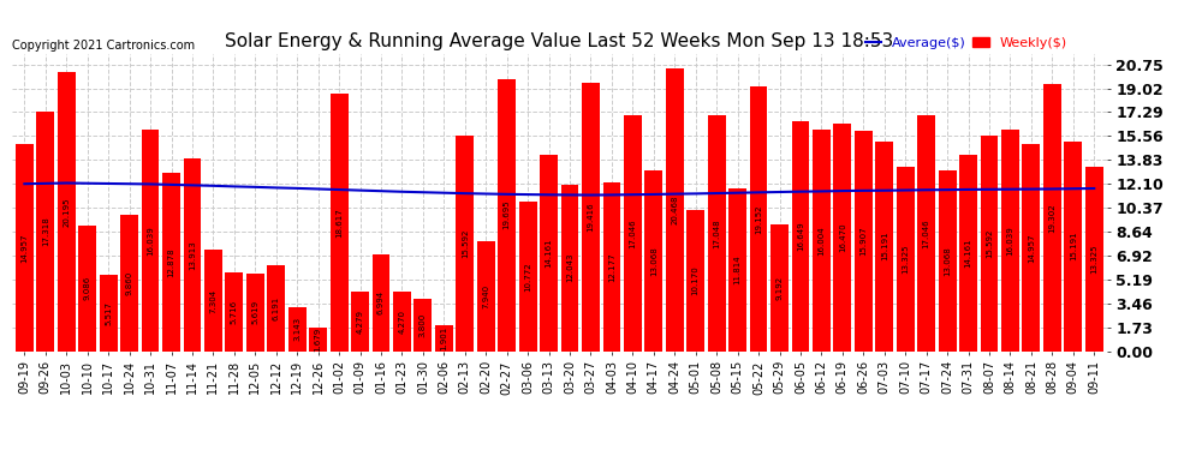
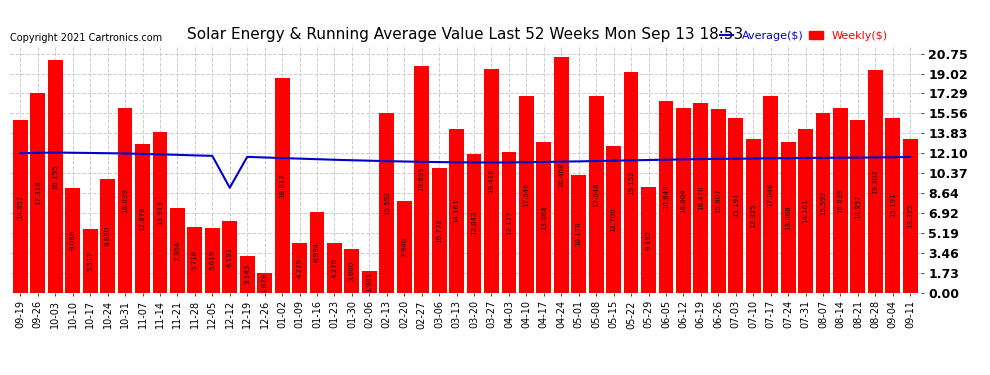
Average($)/12-12: 11.8 -> 9.1
Weekly($)/05-15: 11.8 -> 12.7
